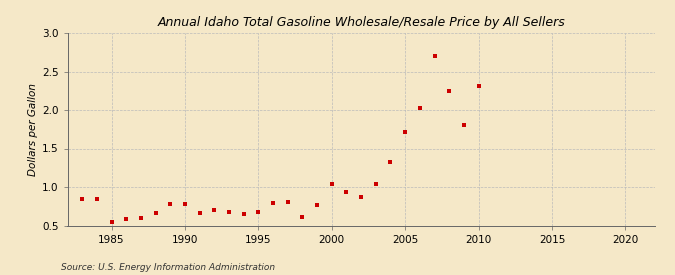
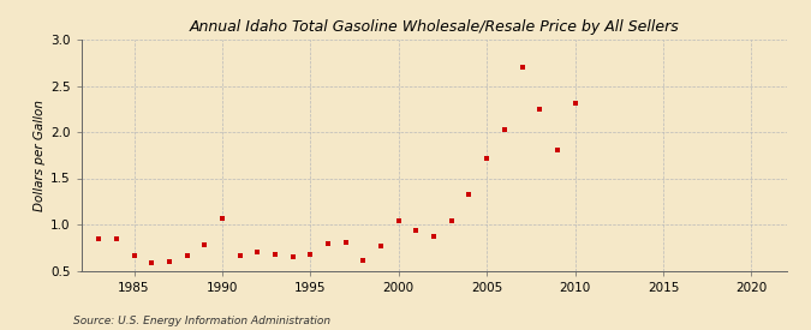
1985: 0.54 -> 0.66
1990: 0.78 -> 1.06
